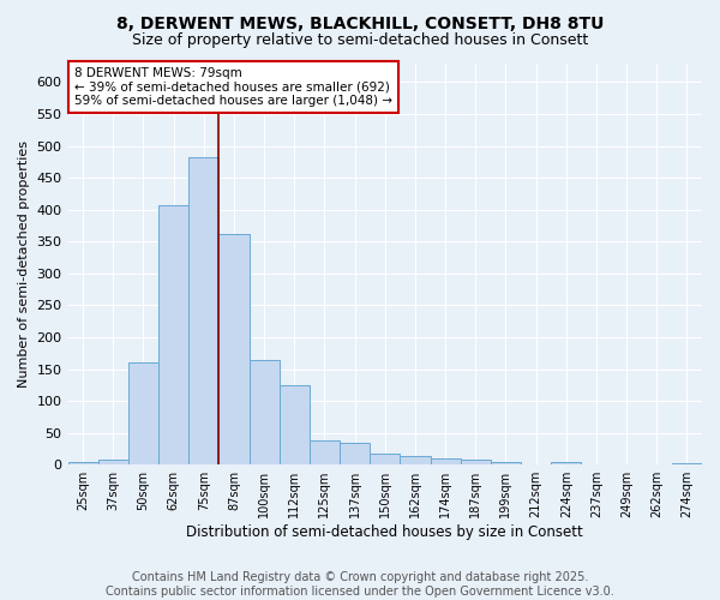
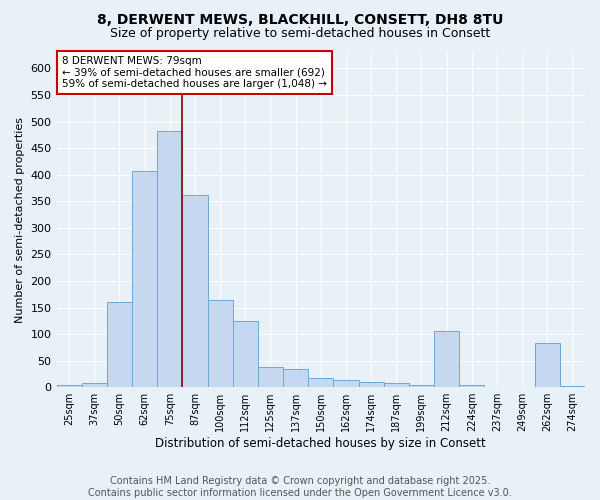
212sqm: 1 -> 106
262sqm: 1 -> 84
